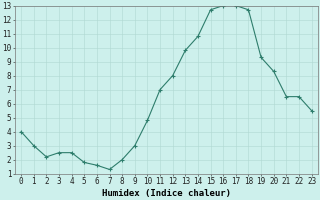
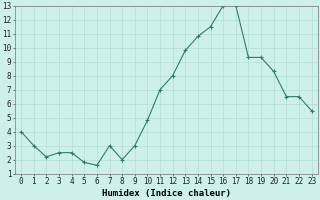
7: 1.3 -> 3.0
15: 12.7 -> 11.5
18: 12.7 -> 9.3
